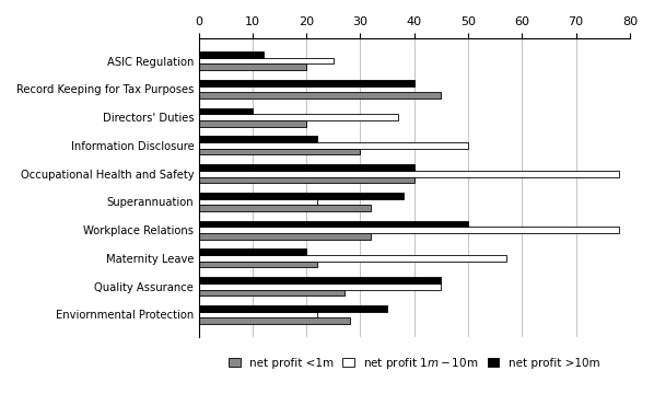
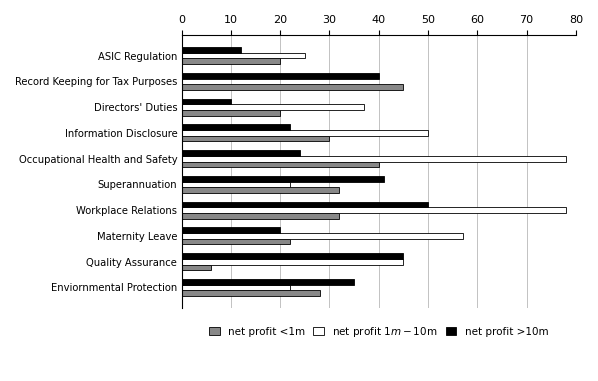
net profit >10m/Occupational Health and Safety: 40 -> 24
net profit >10m/Superannuation: 38 -> 41
net profit <1m/Quality Assurance: 27 -> 6
